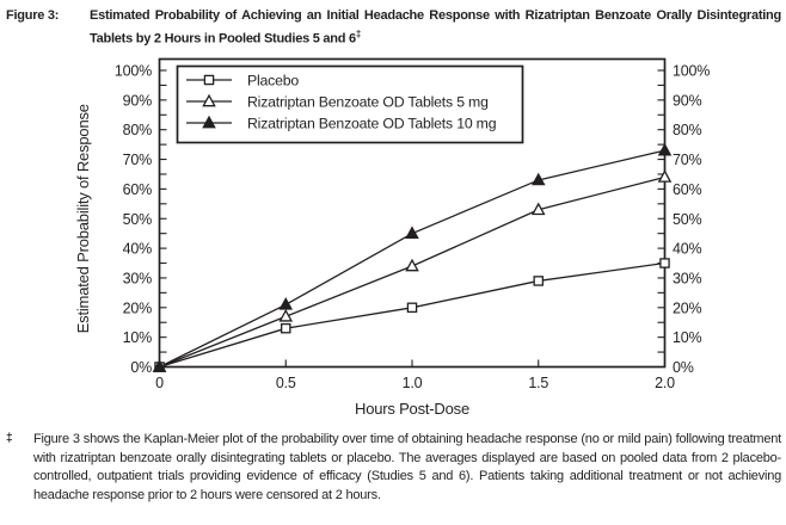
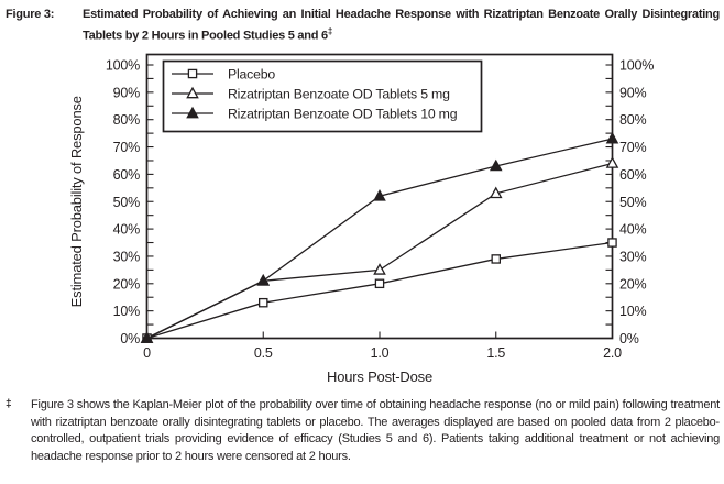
Rizatriptan Benzoate OD Tablets 5 mg/0.5: 17% -> 21%
Rizatriptan Benzoate OD Tablets 5 mg/1.0: 34% -> 25%
Rizatriptan Benzoate OD Tablets 10 mg/1.0: 45% -> 52%
